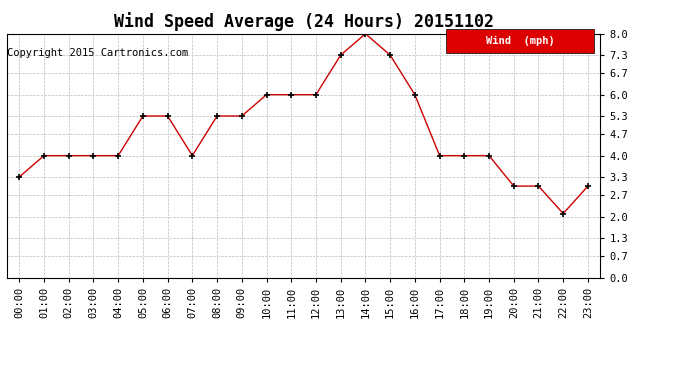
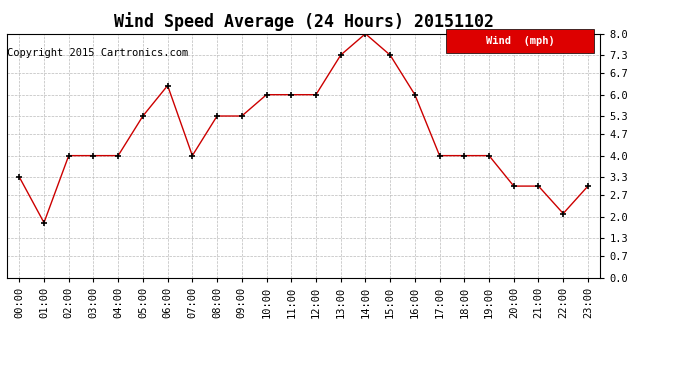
01:00: 4.0 -> 1.8
06:00: 5.3 -> 6.3
